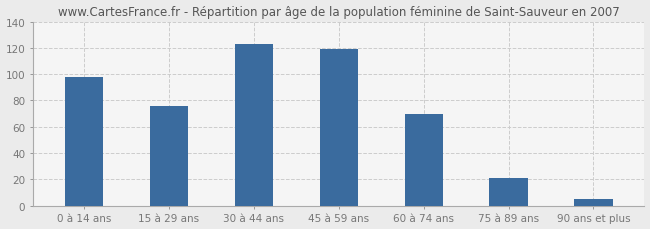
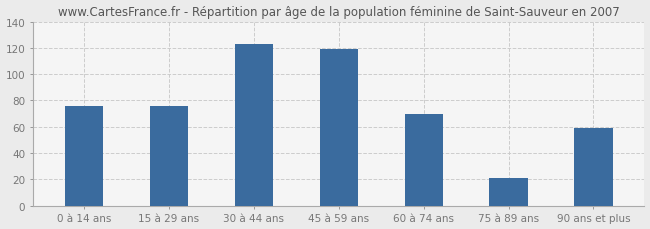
0 à 14 ans: 98 -> 76
90 ans et plus: 5 -> 59
